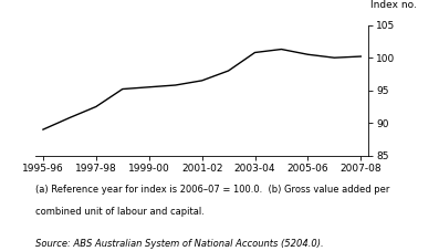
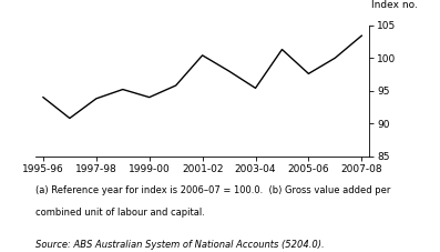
1995-96: 89.0 -> 94.0
1997-98: 92.5 -> 93.8
1999-00: 95.5 -> 94.0
2001-02: 96.5 -> 100.4
2003-04: 100.8 -> 95.4
2005-06: 100.5 -> 97.6
2007-08: 100.2 -> 103.4
